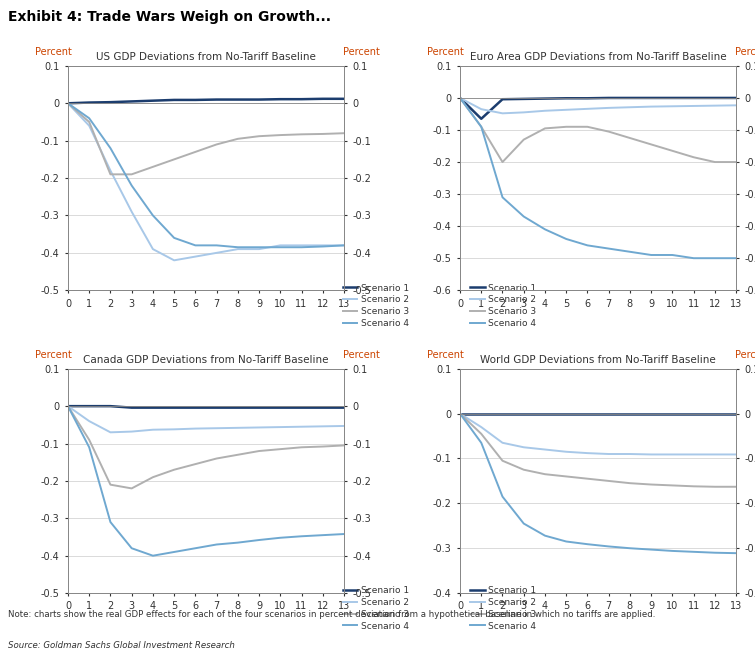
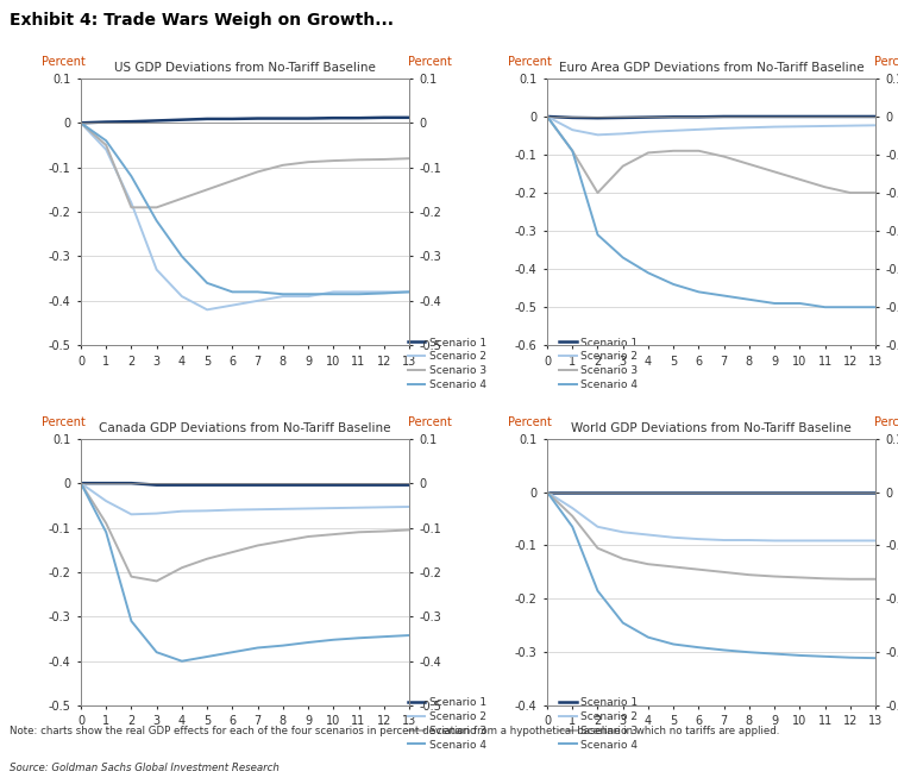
US GDP Deviations from No-Tariff Baseline/Scenario 2/3: -0.29 -> -0.33
Euro Area GDP Deviations from No-Tariff Baseline/Scenario 1/1: -0.065 -> -0.003
